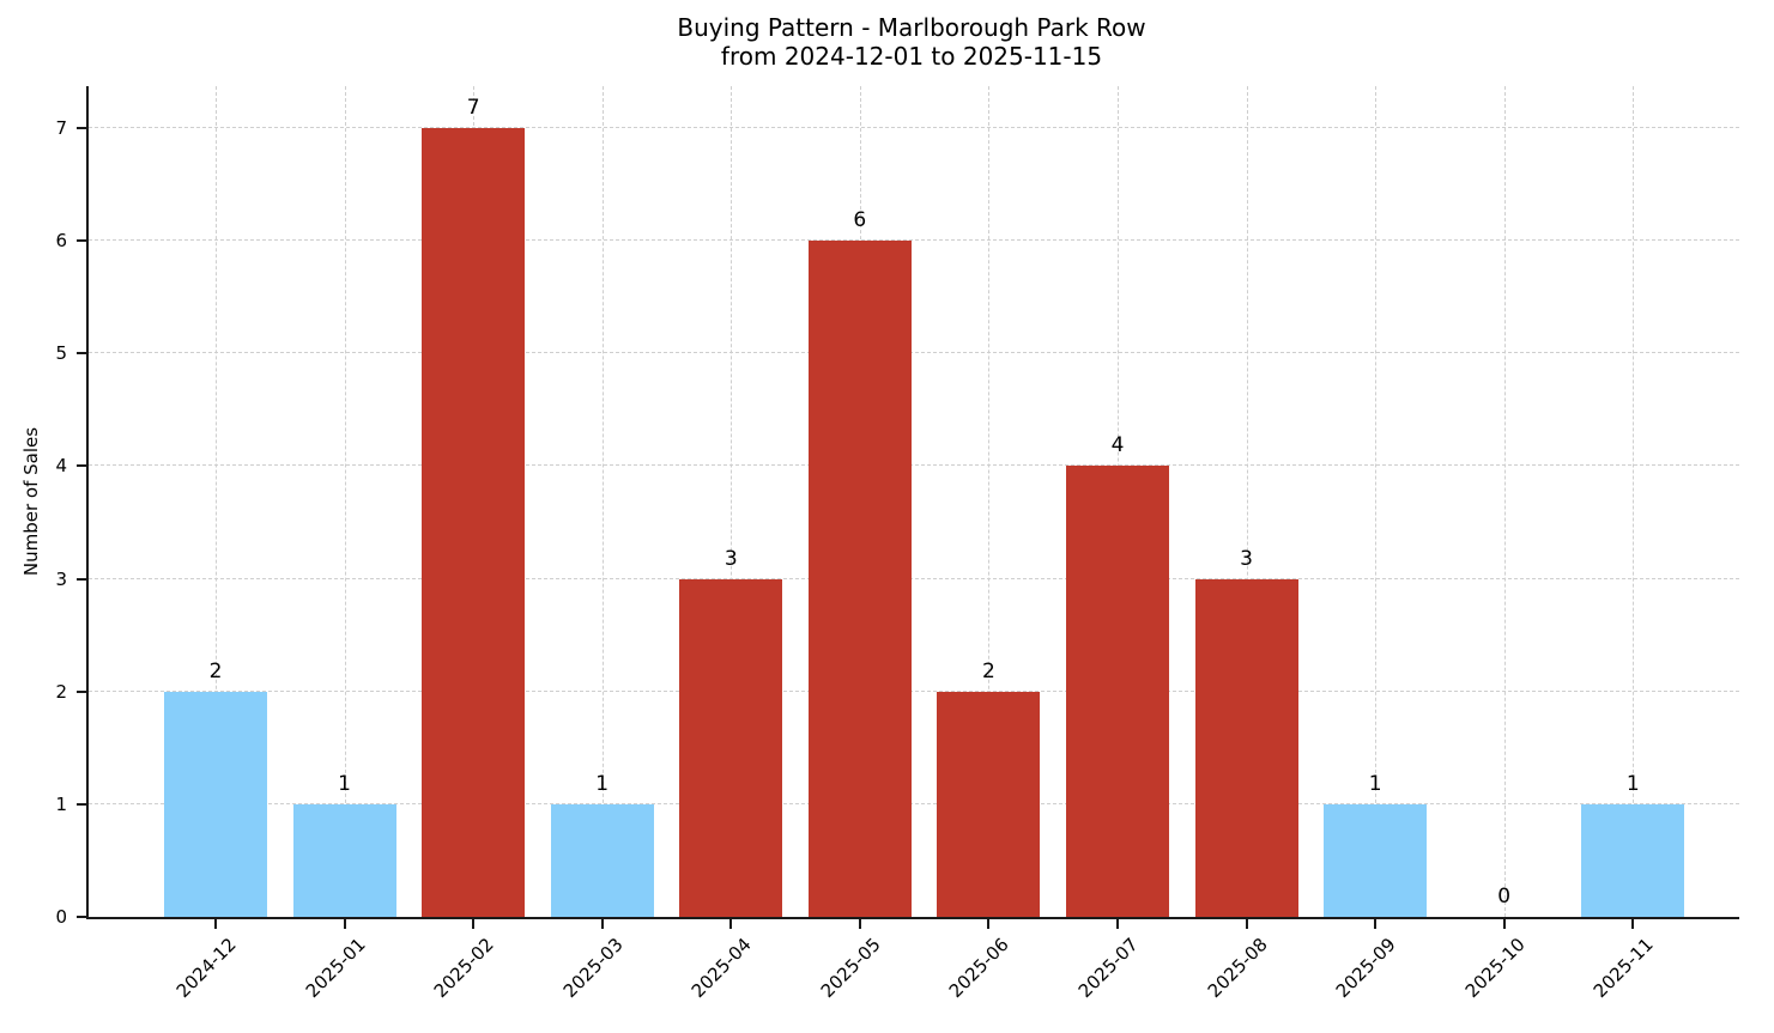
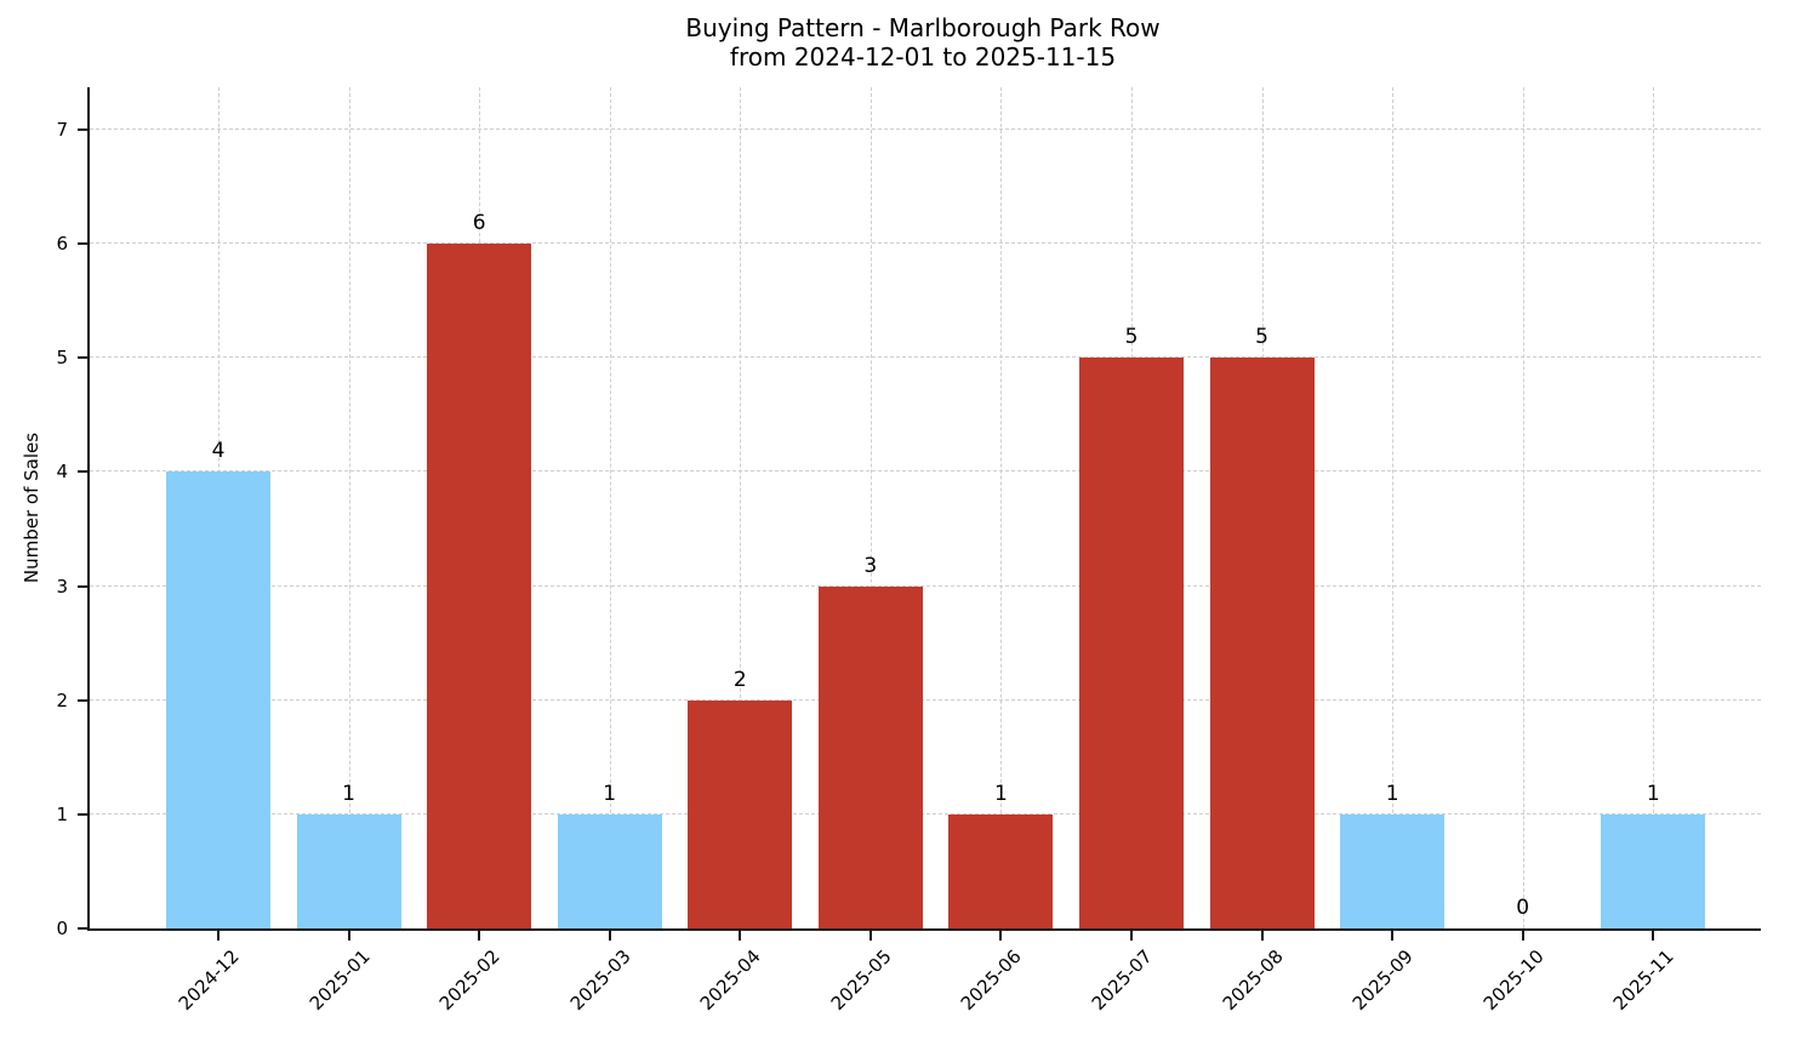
2024-12: 2 -> 4
2025-02: 7 -> 6
2025-04: 3 -> 2
2025-05: 6 -> 3
2025-06: 2 -> 1
2025-07: 4 -> 5
2025-08: 3 -> 5
